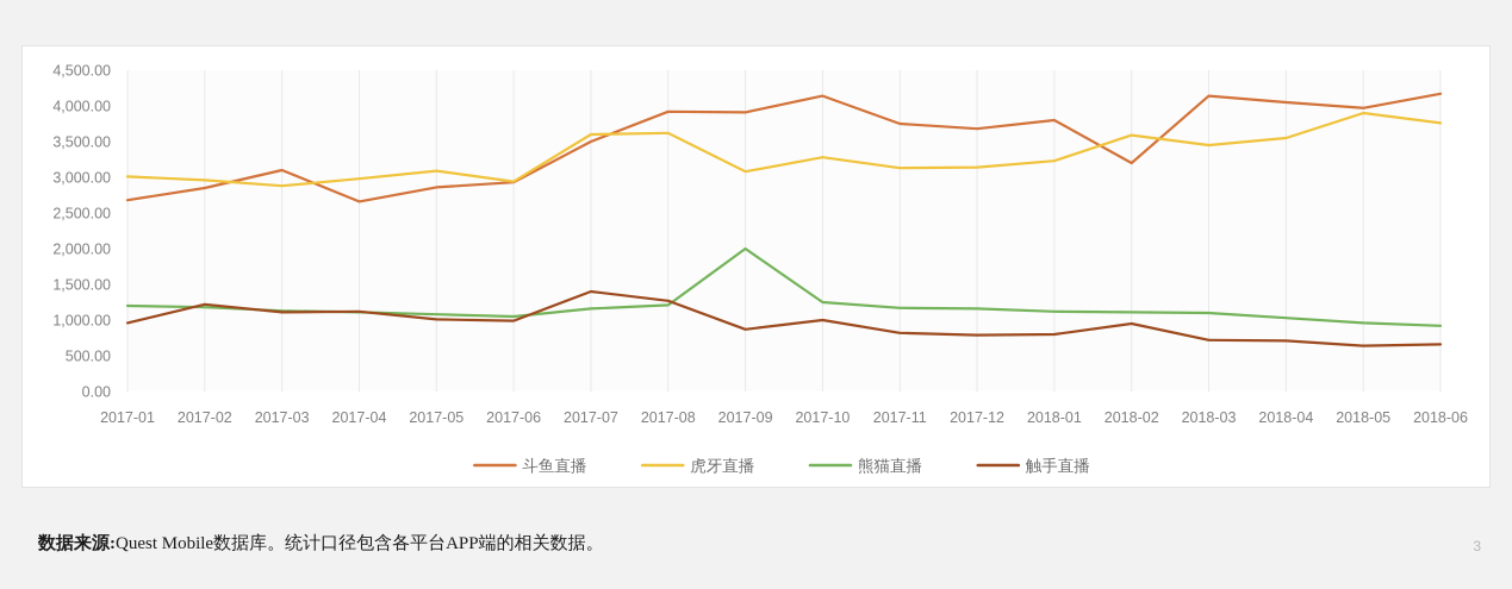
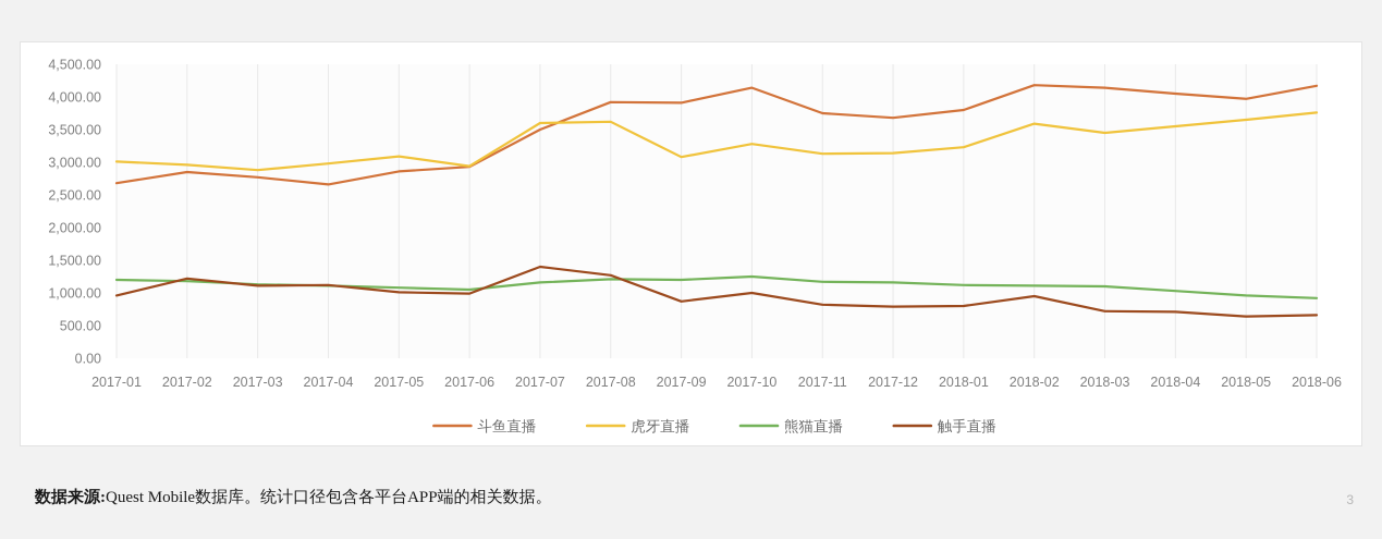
斗鱼直播/2017-03: 3100 -> 2800
熊猫直播/2017-09: 2000 -> 1200
斗鱼直播/2018-02: 3200 -> 4200
虎牙直播/2018-05: 3900 -> 3600
